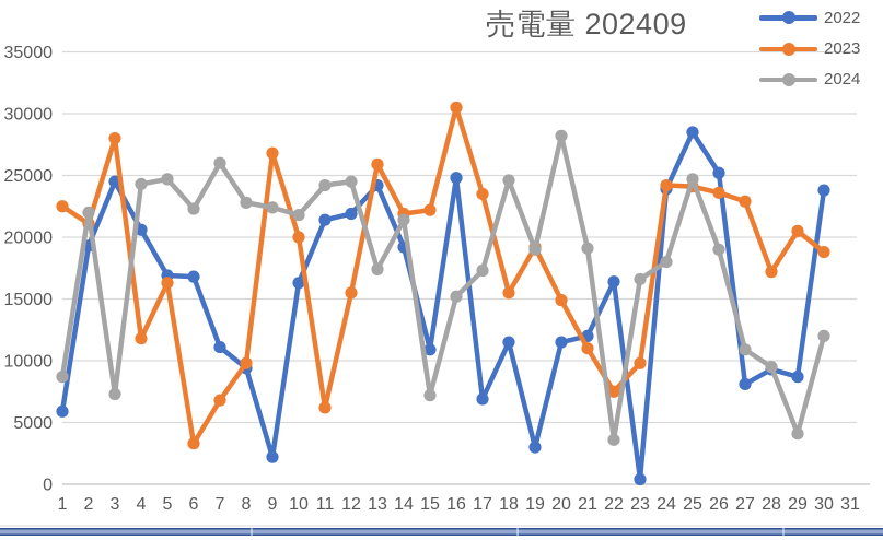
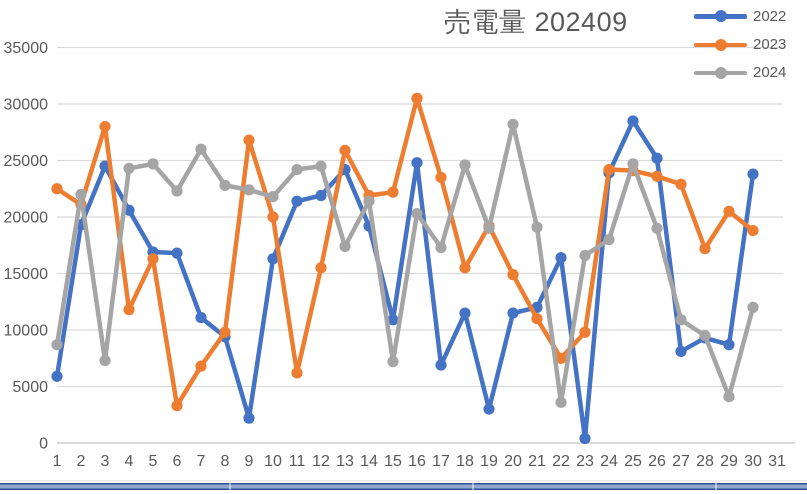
2024/16: 15200 -> 20300
